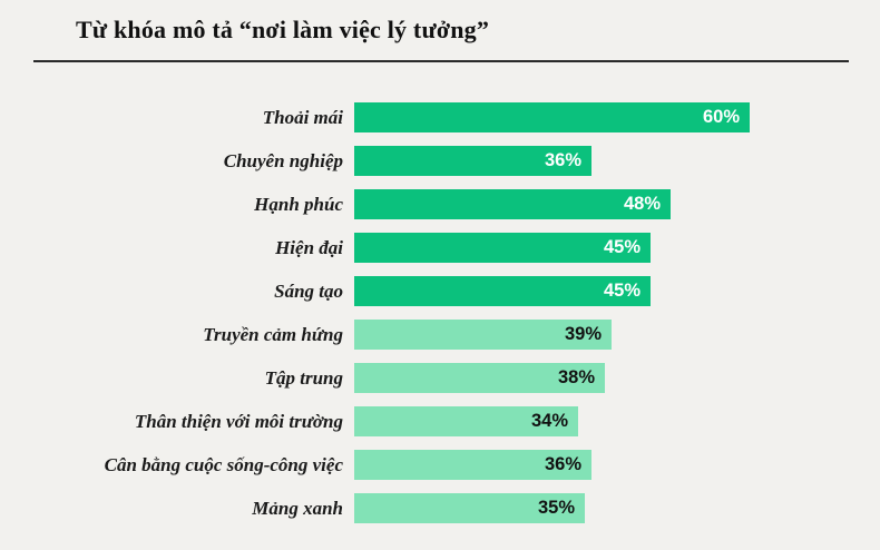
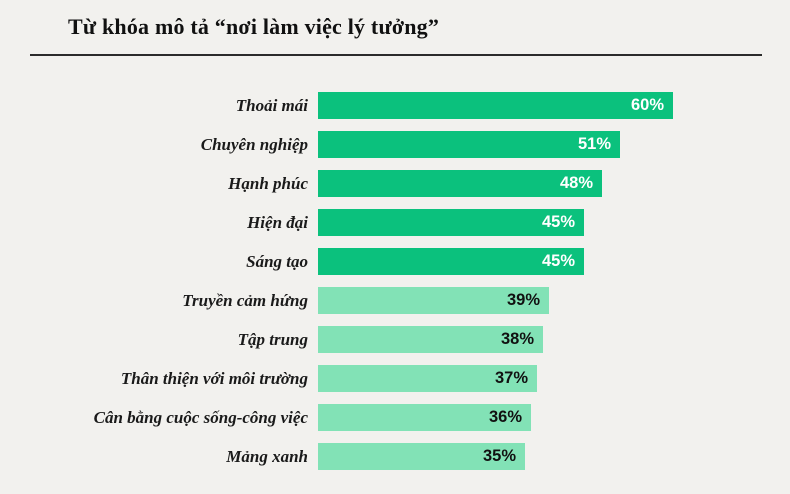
Chuyên nghiệp: 36% -> 51%
Thân thiện với môi trường: 34% -> 37%
